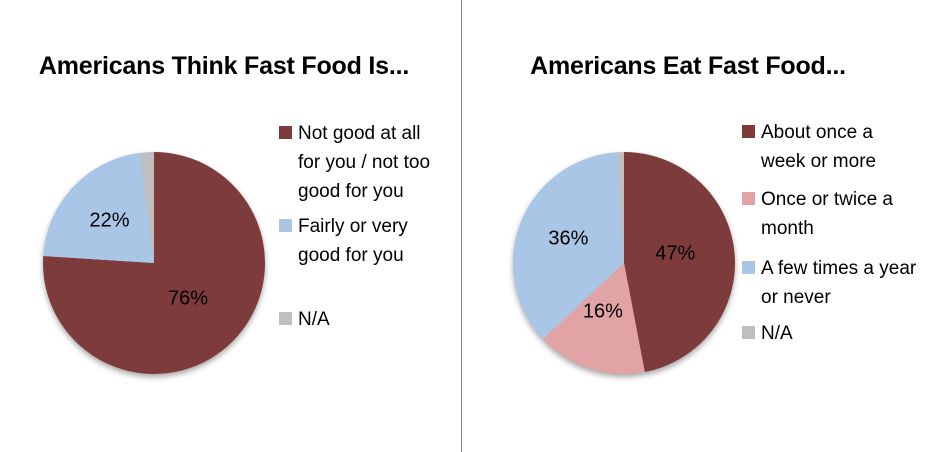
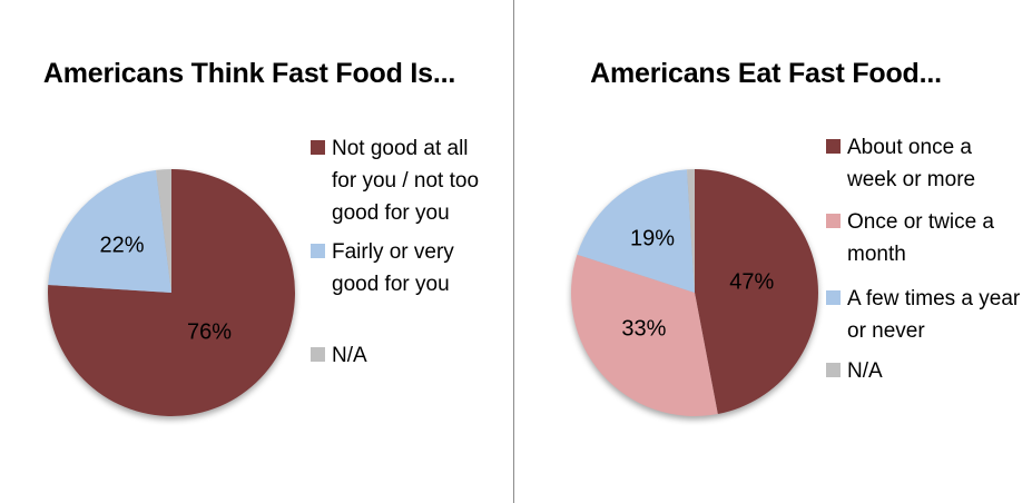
Americans Eat Fast Food.../Once or twice a month: 16% -> 33%
Americans Eat Fast Food.../A few times a year or never: 36% -> 19%
